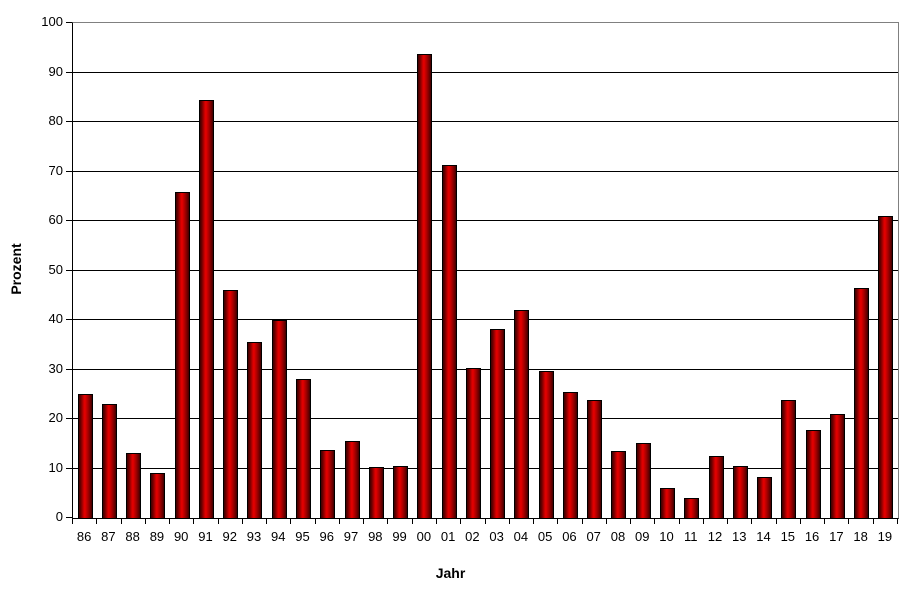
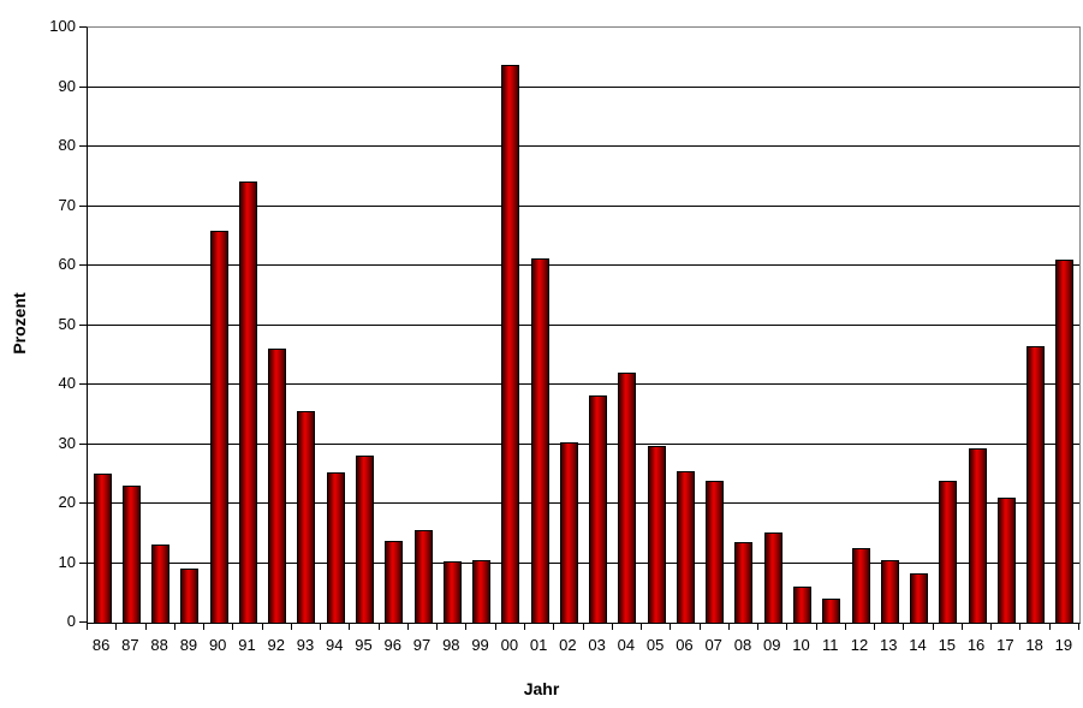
91: 84 -> 74
94: 40 -> 25
01: 71 -> 61
16: 18 -> 29
